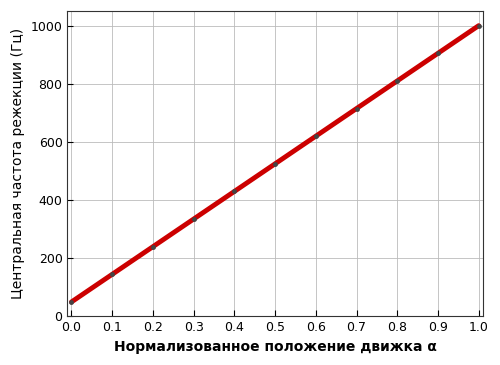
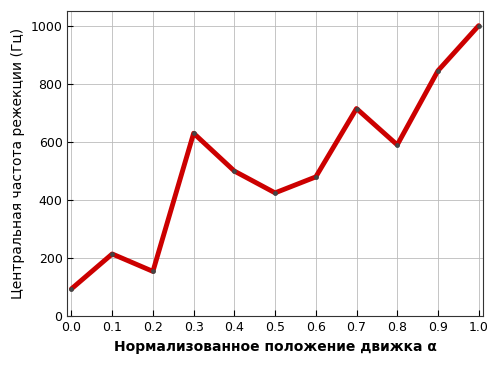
0.0: 50 -> 95
0.1: 145 -> 215
0.2: 240 -> 155
0.3: 335 -> 630
0.4: 430 -> 500
0.5: 525 -> 425
0.6: 620 -> 480
0.8: 810 -> 590
0.9: 905 -> 845
